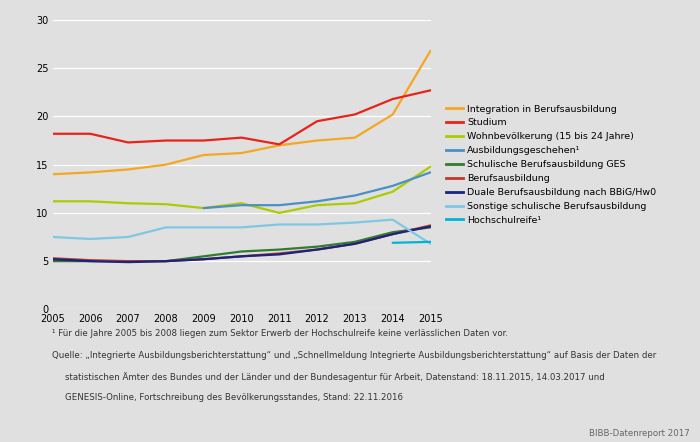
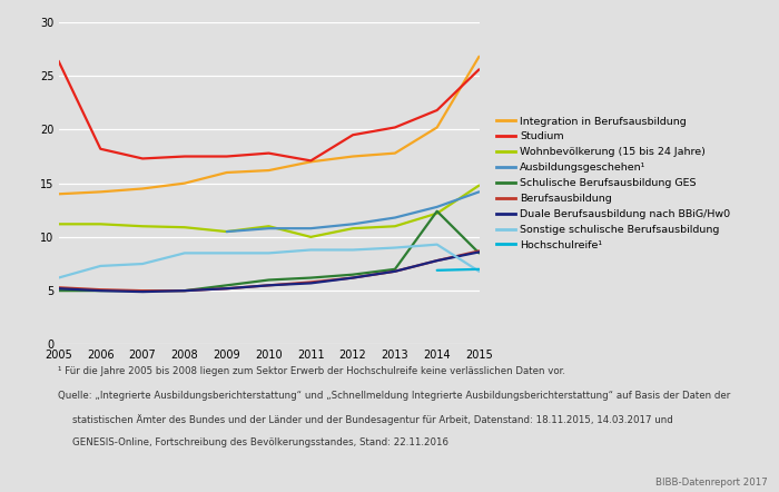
Studium/2005: 18.2 -> 26.4
Sonstige schulische Berufsausbildung/2005: 7.5 -> 6.2
Schulische Berufsausbildung GES/2014: 8.0 -> 12.4
Studium/2015: 22.7 -> 25.6
